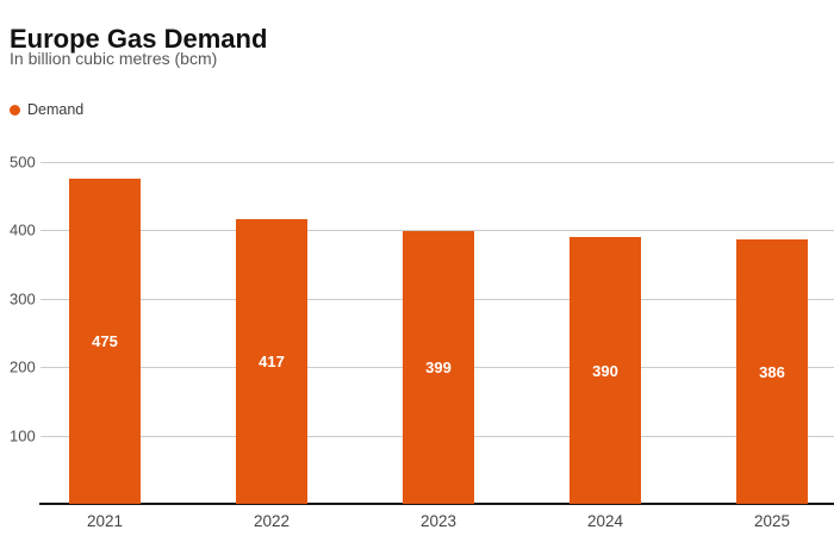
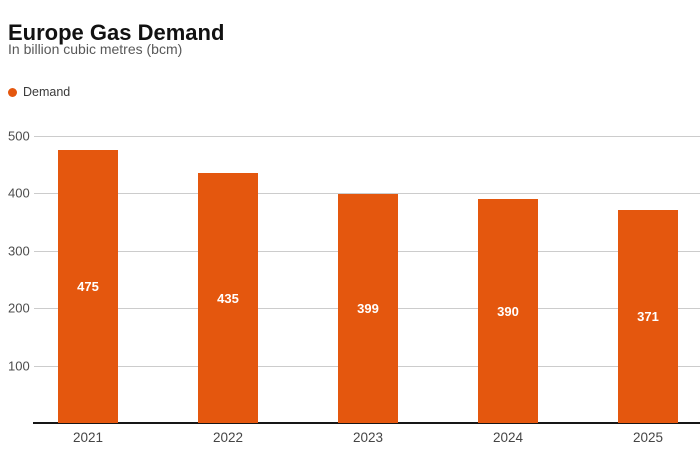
2022: 417 -> 435
2025: 386 -> 371
